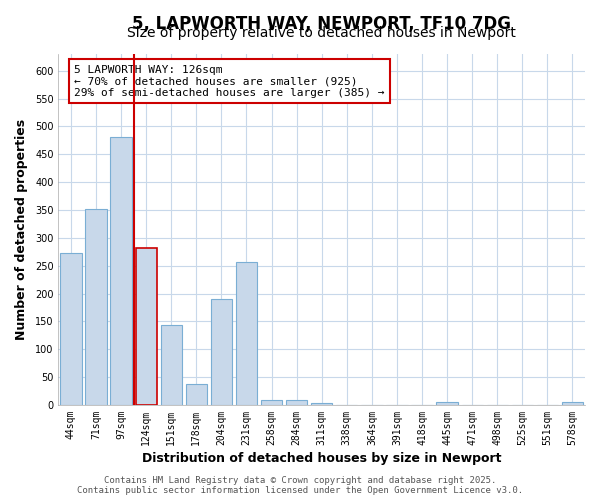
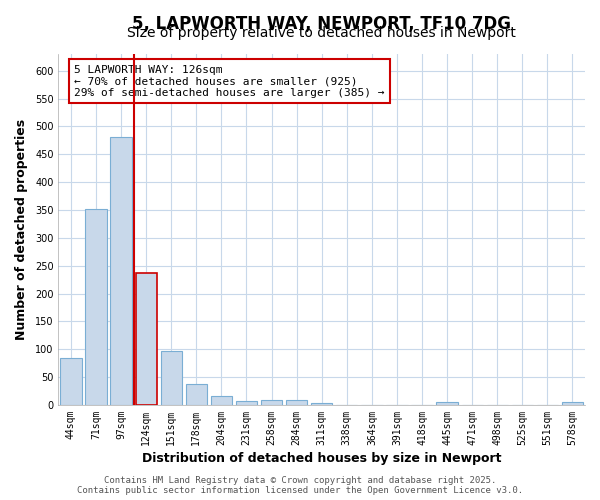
44sqm: 272 -> 85
124sqm: 282 -> 237
151sqm: 144 -> 96
204sqm: 190 -> 16
231sqm: 256 -> 7
